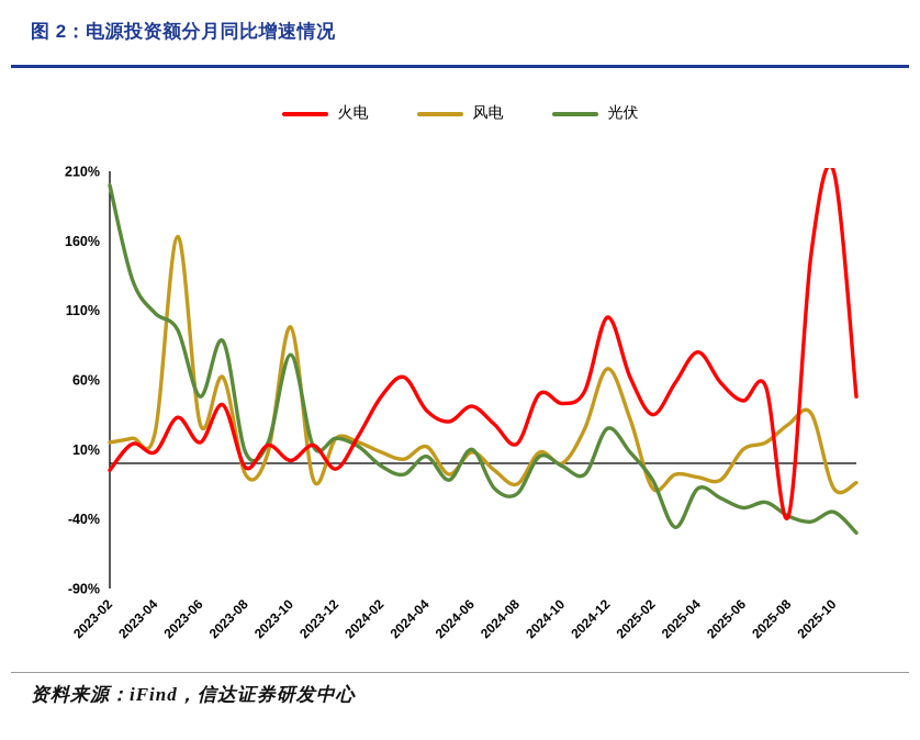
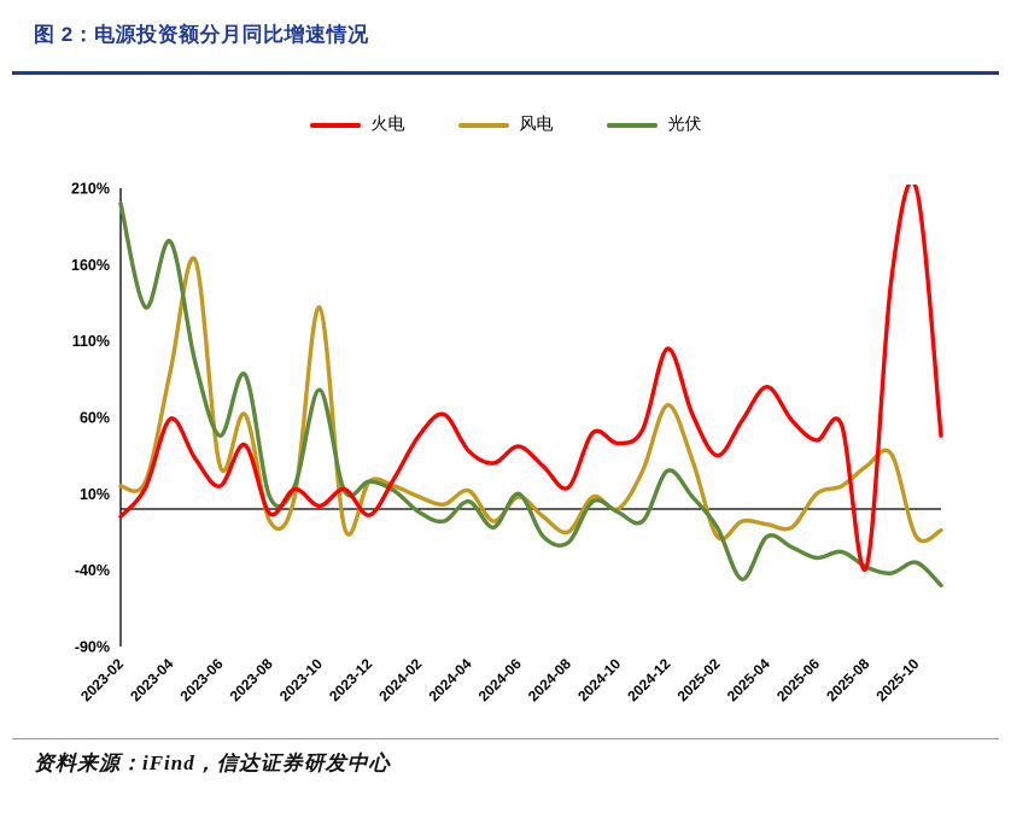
火电/2023-04: 8% -> 59%
风电/2023-04: 22% -> 90%
光伏/2023-04: 108% -> 175%
风电/2023-10: 98% -> 132%
